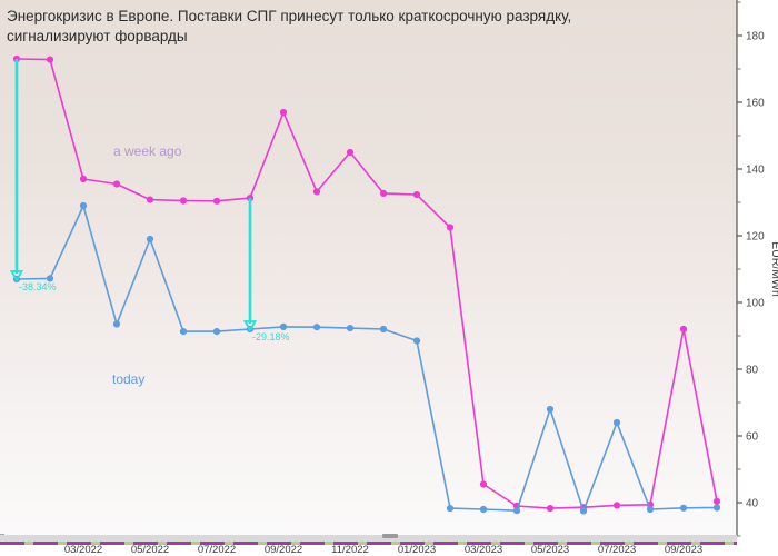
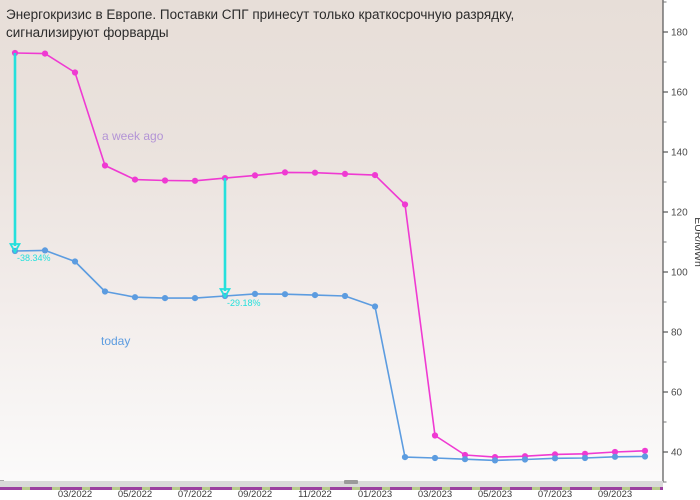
a week ago/03/2022: 137 -> 166
today/03/2022: 129 -> 104
today/05/2022: 119 -> 92
a week ago/09/2022: 157 -> 132
a week ago/11/2022: 145 -> 133
today/05/2023: 68 -> 37
today/07/2023: 64 -> 38
a week ago/09/2023: 92 -> 40
